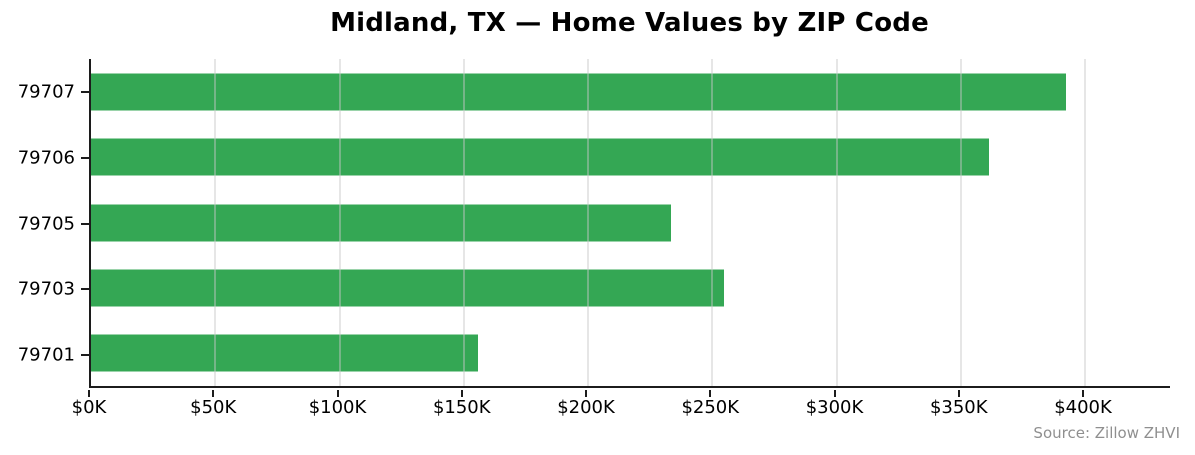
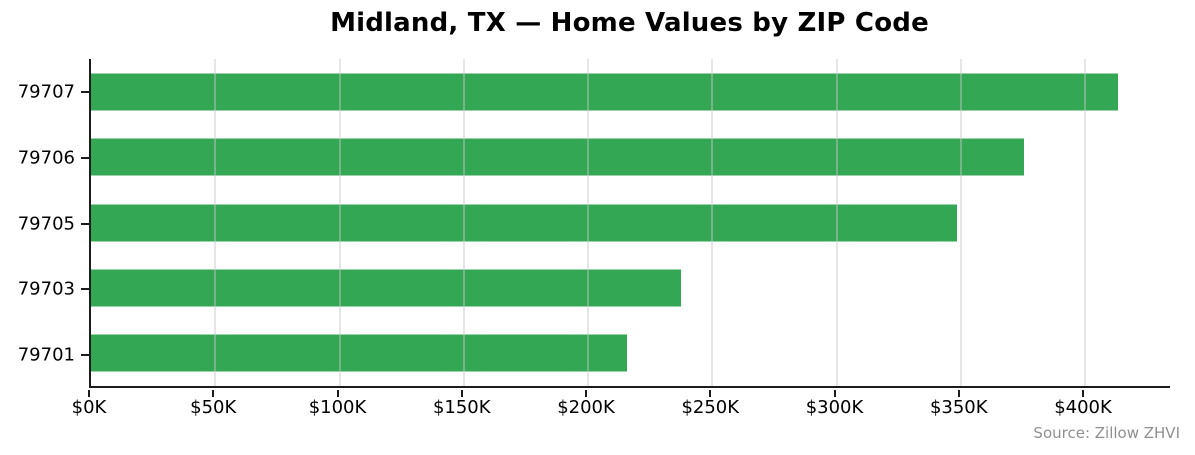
79707: $393K -> $414K
79706: $362K -> $376K
79705: $234K -> $349K
79703: $255K -> $238K
79701: $156K -> $216K
